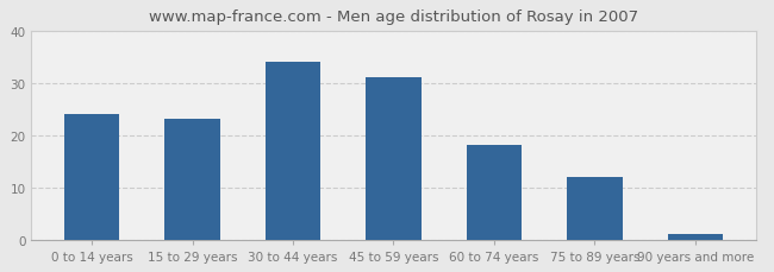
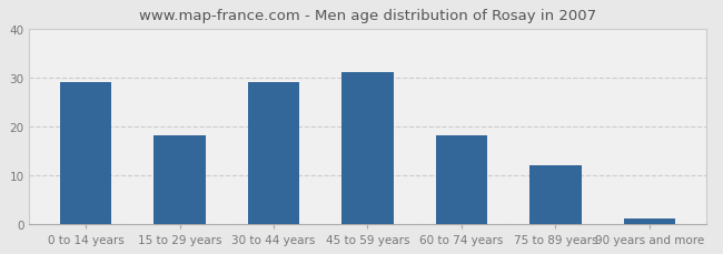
0 to 14 years: 24 -> 29
15 to 29 years: 23 -> 18
30 to 44 years: 34 -> 29
